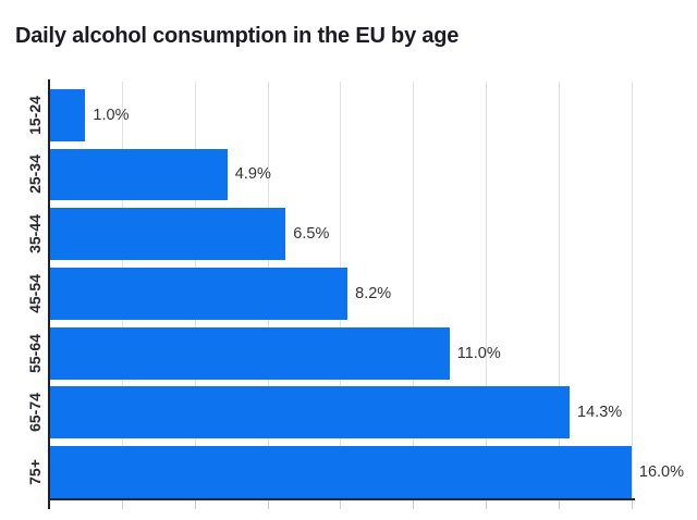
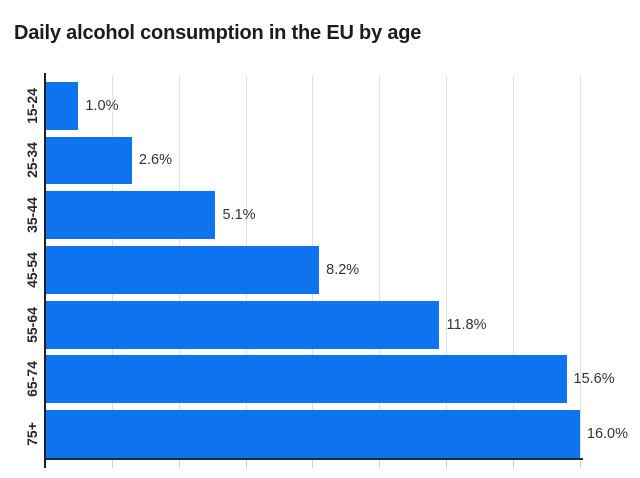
25-34: 4.9% -> 2.6%
35-44: 6.5% -> 5.1%
55-64: 11.0% -> 11.8%
65-74: 14.3% -> 15.6%
